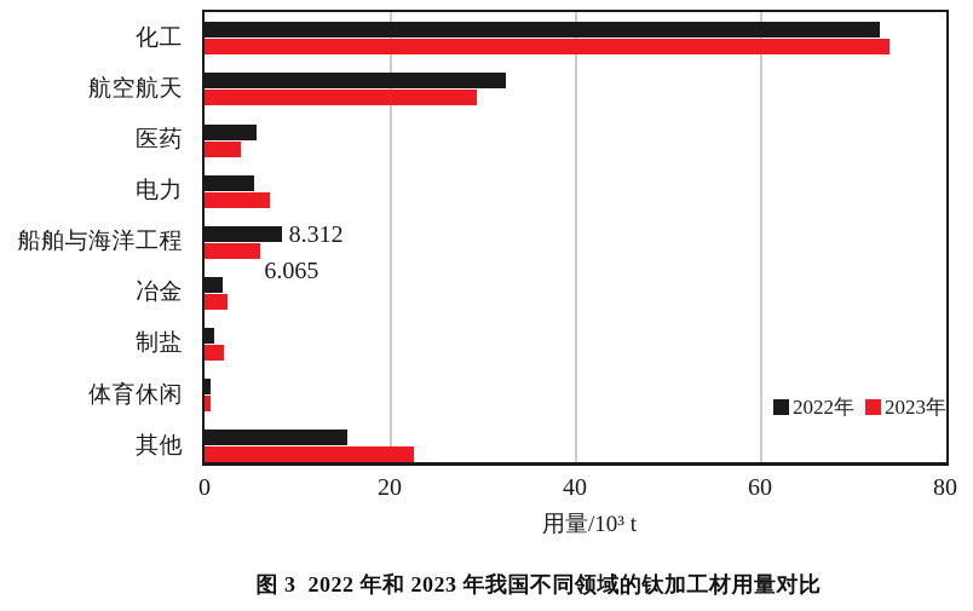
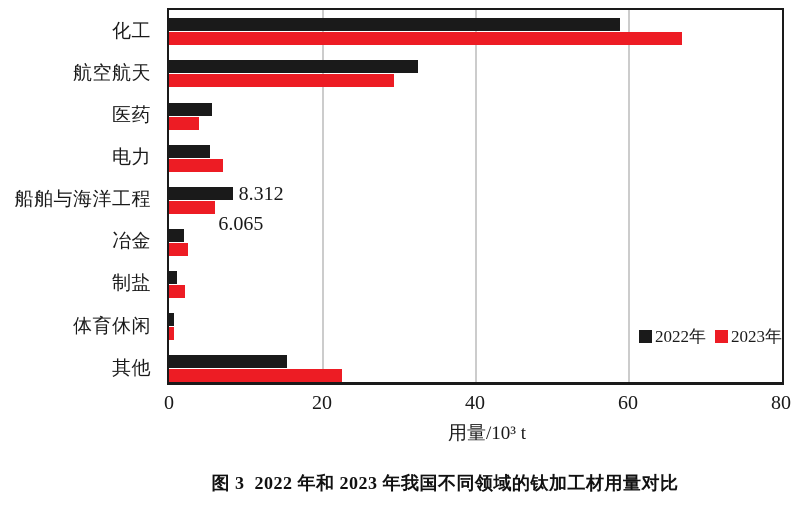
2022年/化工: 73 -> 59
2023年/化工: 74 -> 67
